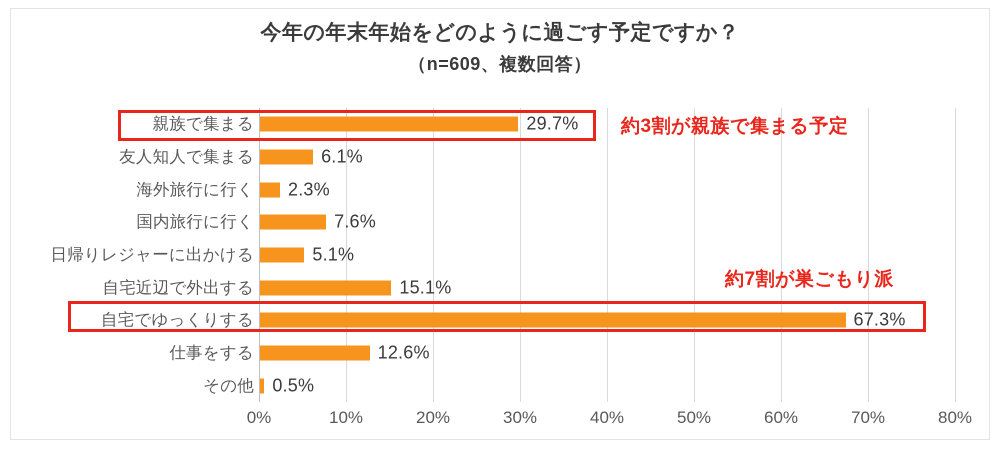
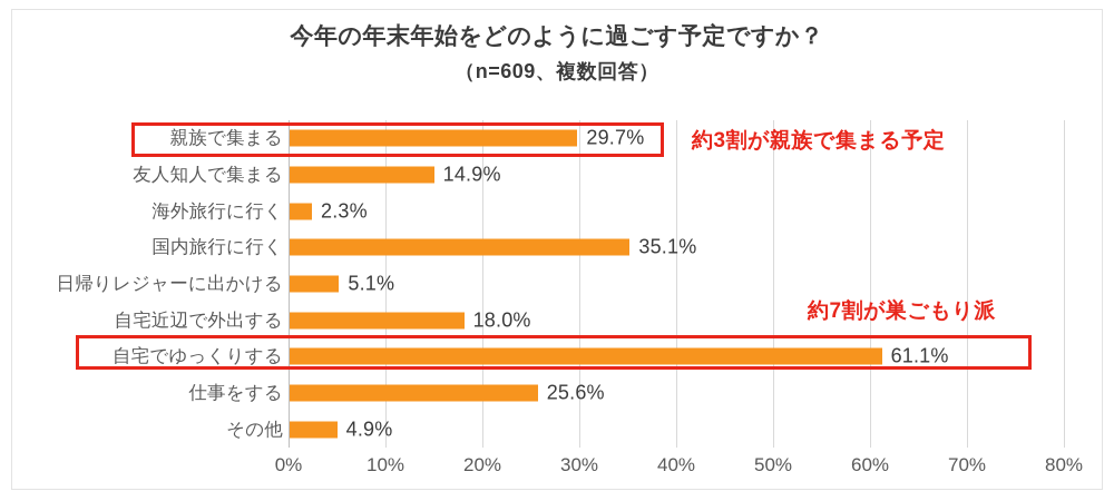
友人知人で集まる: 6.1% -> 14.9%
国内旅行に行く: 7.6% -> 35.1%
自宅近辺で外出する: 15.1% -> 18.0%
自宅でゆっくりする: 67.3% -> 61.1%
仕事をする: 12.6% -> 25.6%
その他: 0.5% -> 4.9%
